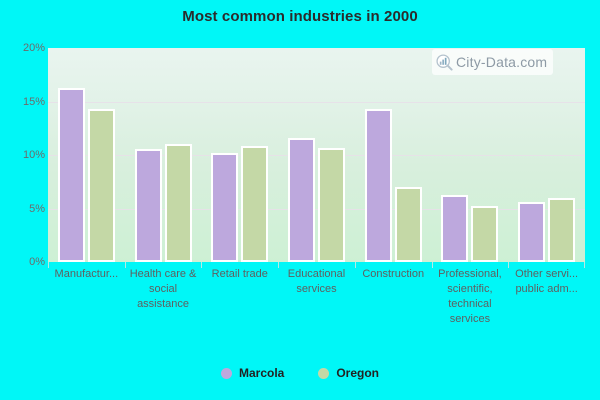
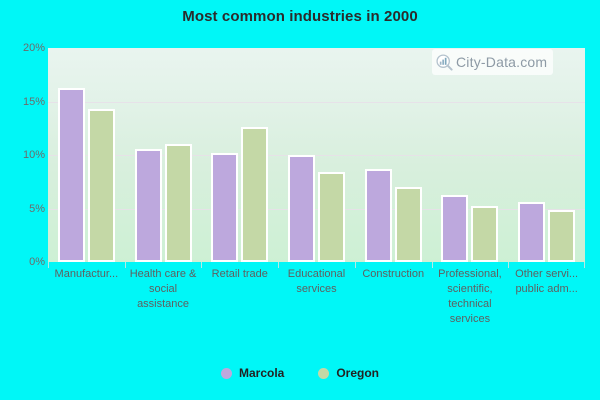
Oregon/Retail trade: 10.8% -> 12.6%
Marcola/Educational services: 11.6% -> 10.0%
Oregon/Educational services: 10.7% -> 8.4%
Marcola/Construction: 14.3% -> 8.7%
Oregon/Other servi... public adm...: 6.0% -> 4.9%
